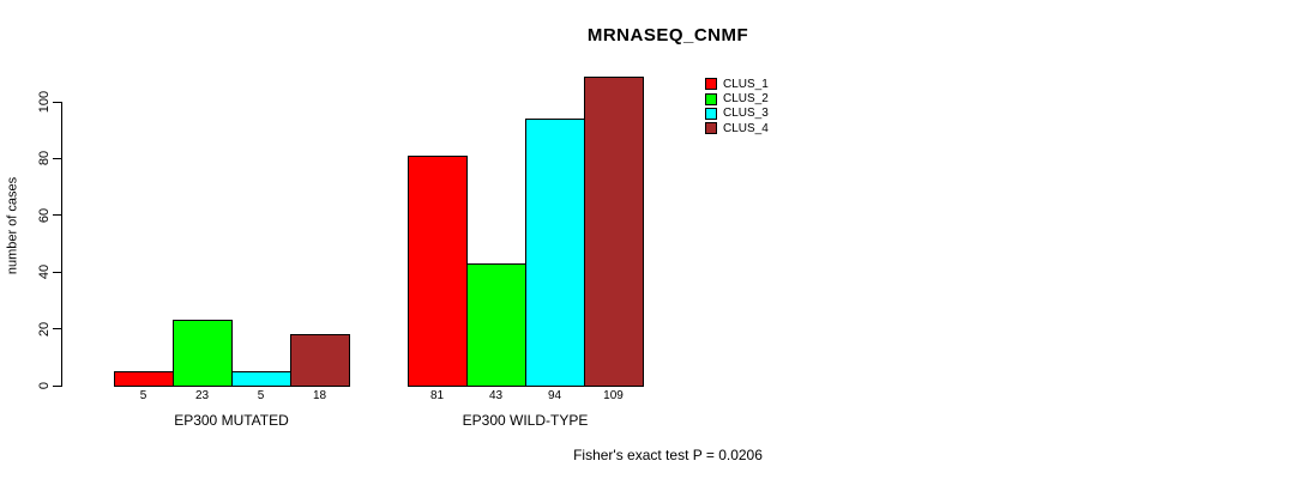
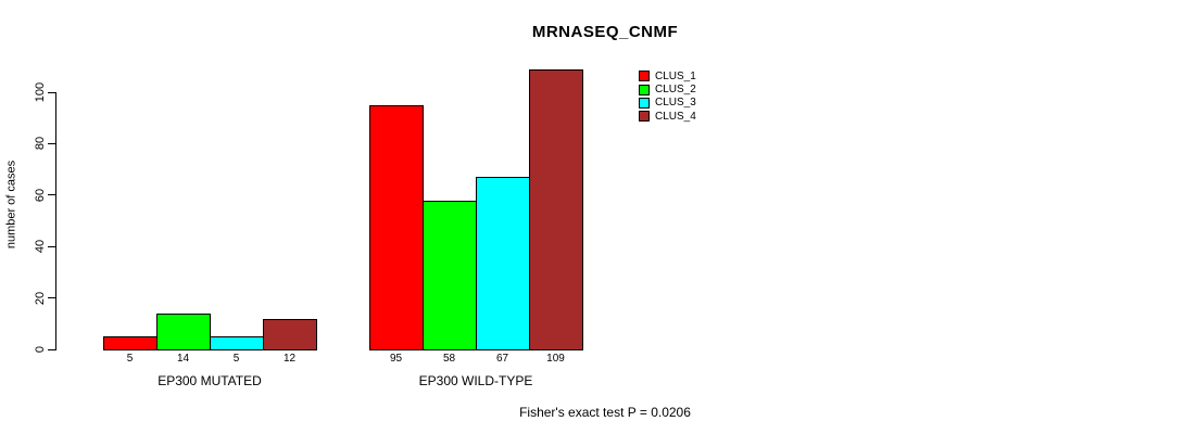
CLUS_2/EP300 MUTATED: 23 -> 14
CLUS_4/EP300 MUTATED: 18 -> 12
CLUS_1/EP300 WILD-TYPE: 81 -> 95
CLUS_2/EP300 WILD-TYPE: 43 -> 58
CLUS_3/EP300 WILD-TYPE: 94 -> 67
